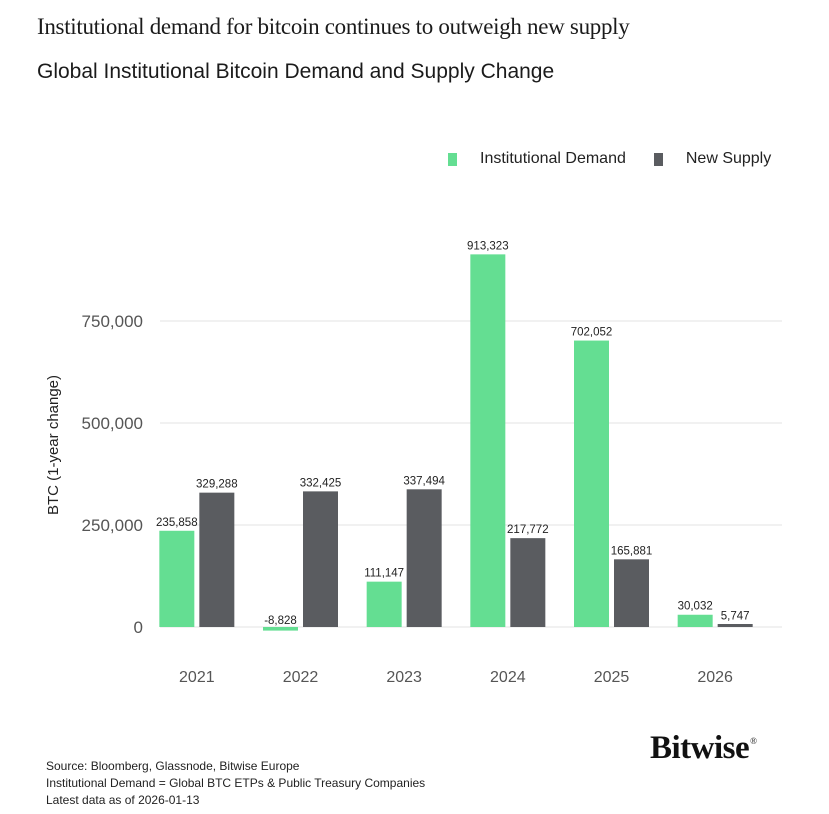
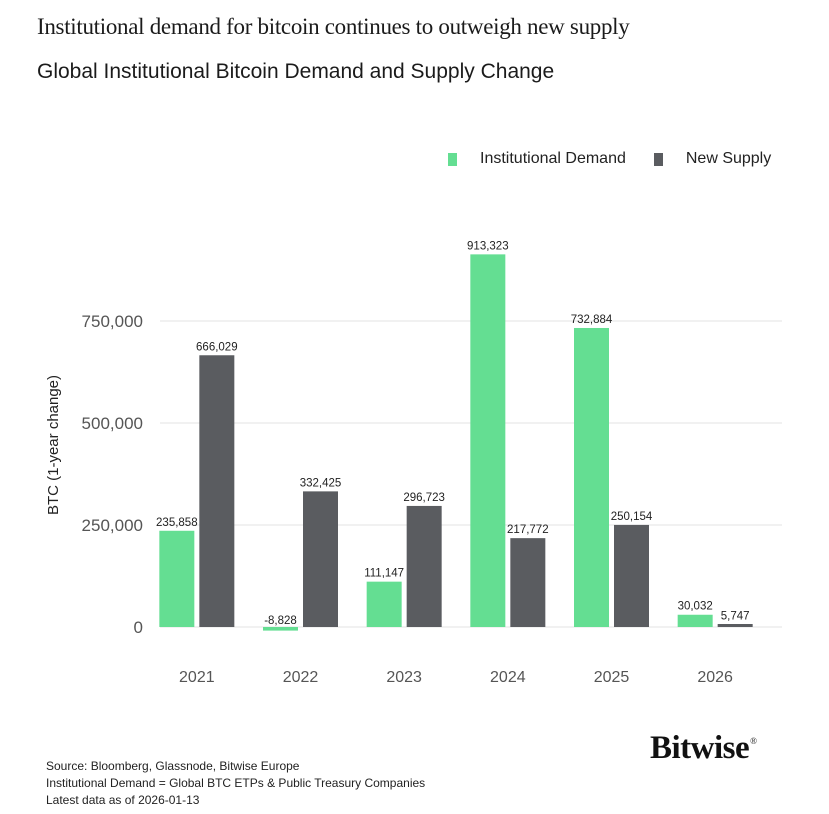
New Supply/2021: 329,288 -> 666,029
New Supply/2023: 337,494 -> 296,723
Institutional Demand/2025: 702,052 -> 732,884
New Supply/2025: 165,881 -> 250,154
